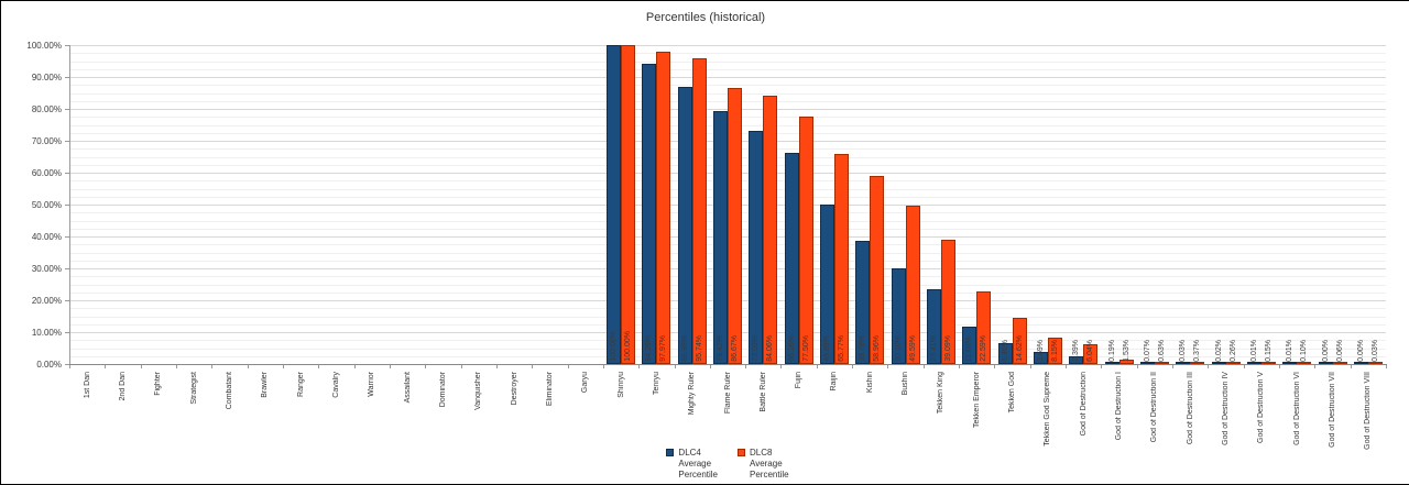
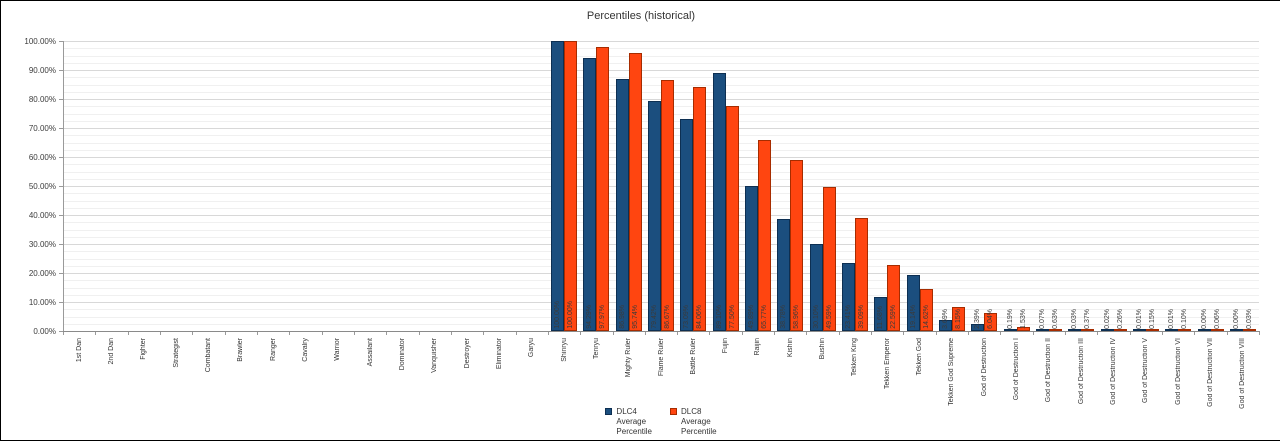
DLC4 Average Percentile/Fujin: 66.26% -> 89.10%
DLC4 Average Percentile/Tekken God: 6.46% -> 19.14%
